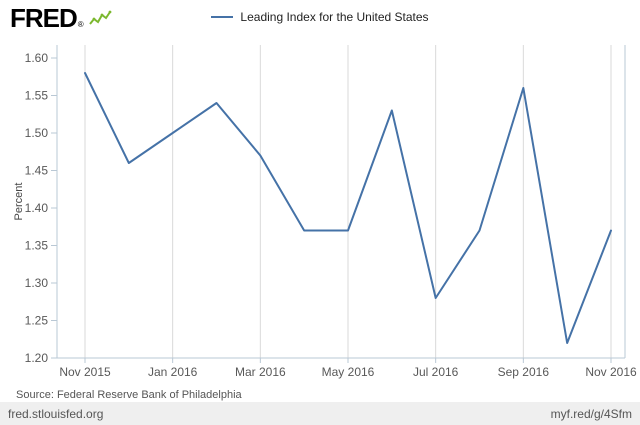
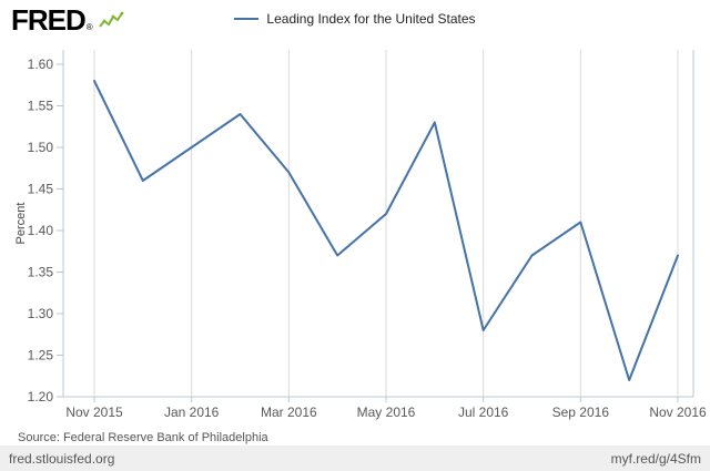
May 2016: 1.37 -> 1.42
Sep 2016: 1.56 -> 1.41
